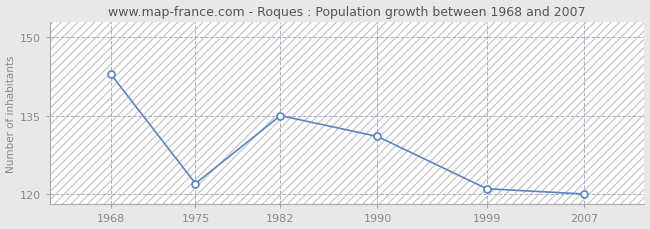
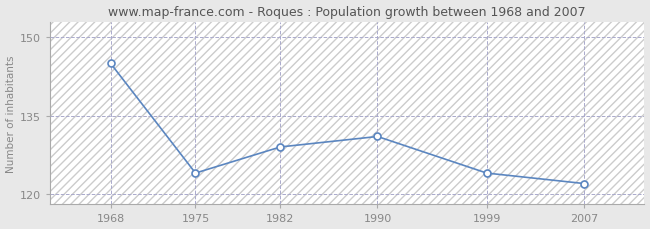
1968: 143 -> 145
1975: 122 -> 124
1982: 135 -> 129
1999: 121 -> 124
2007: 120 -> 122
